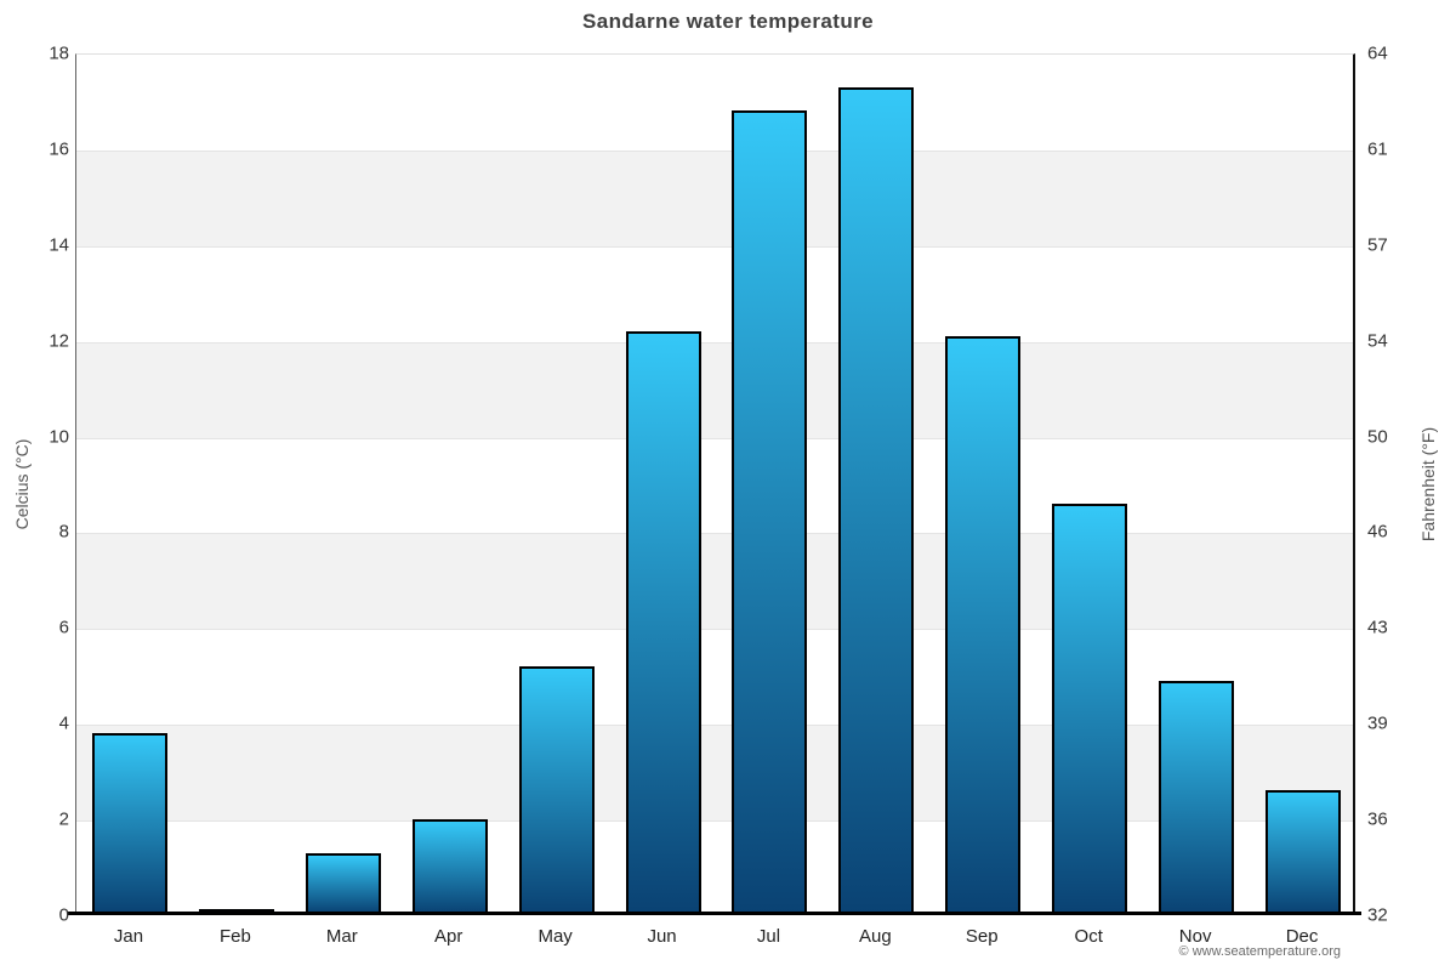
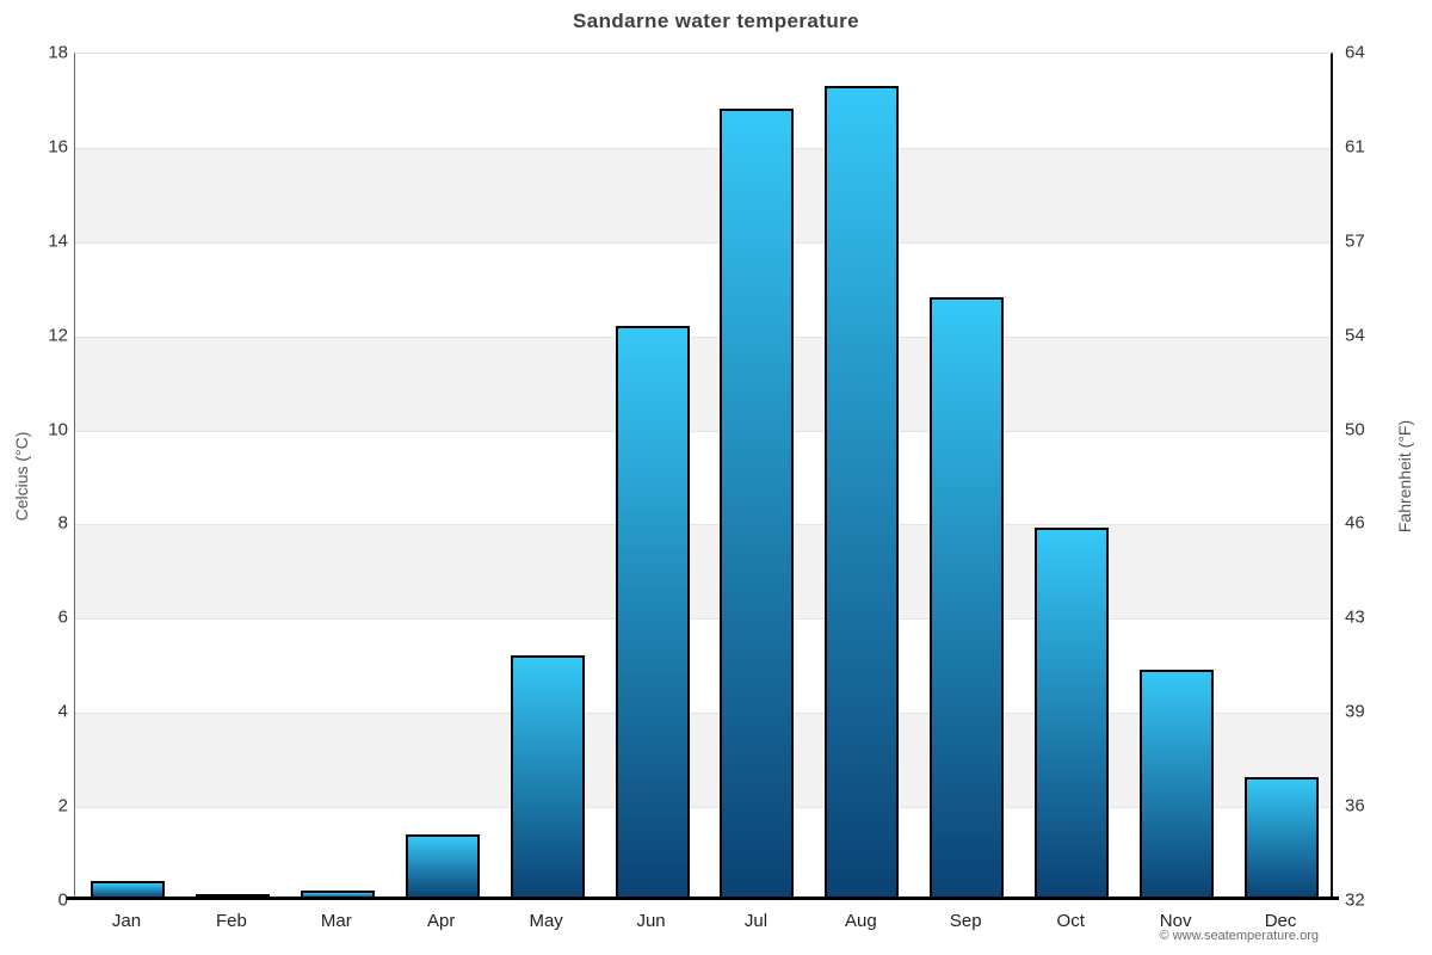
Jan: 3.8 -> 0.4
Mar: 1.3 -> 0.2
Apr: 2.0 -> 1.4
Sep: 12.1 -> 12.8
Oct: 8.6 -> 7.9
